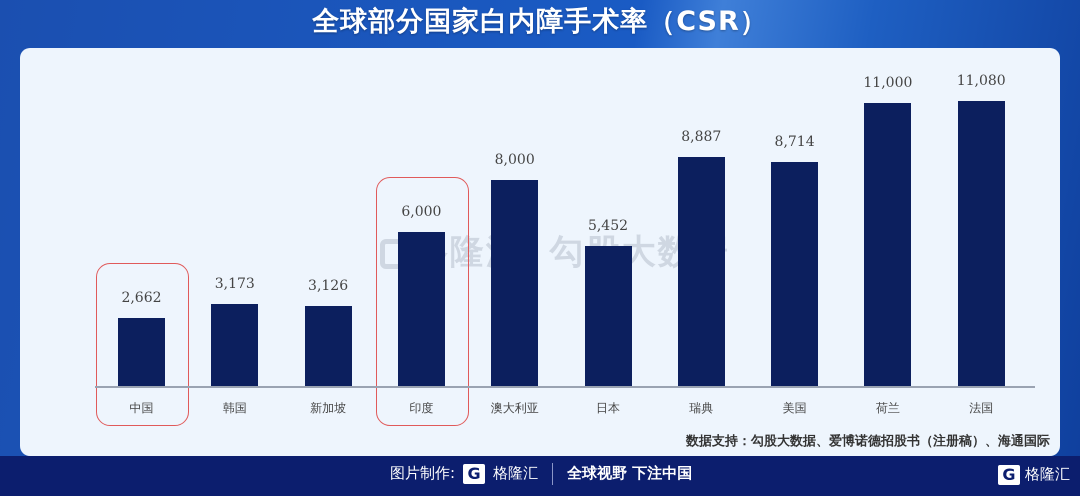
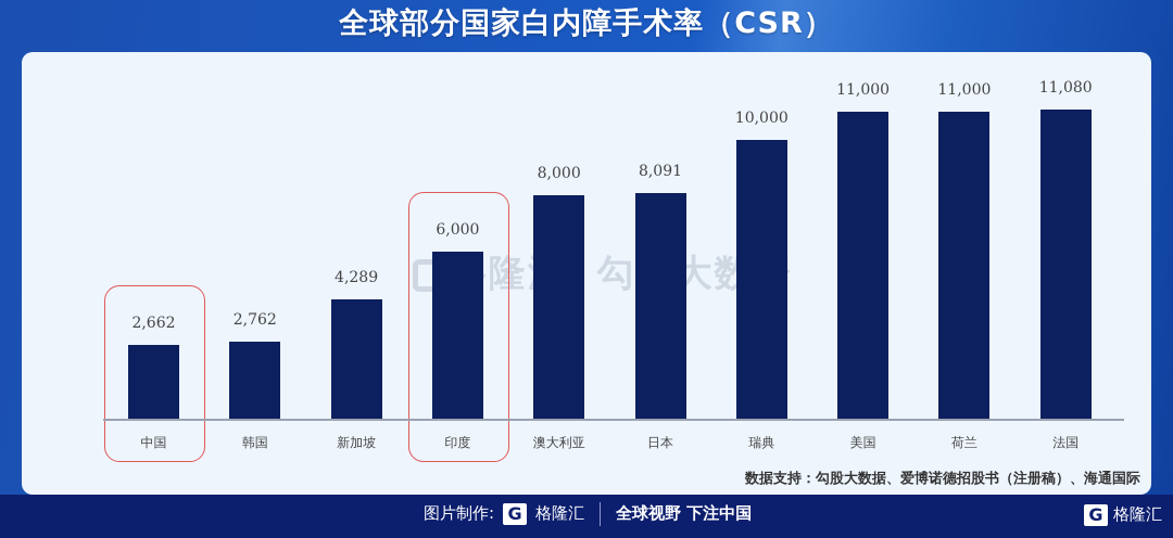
韩国: 3,173 -> 2,762
新加坡: 3,126 -> 4,289
日本: 5,452 -> 8,091
瑞典: 8,887 -> 10,000
美国: 8,714 -> 11,000
